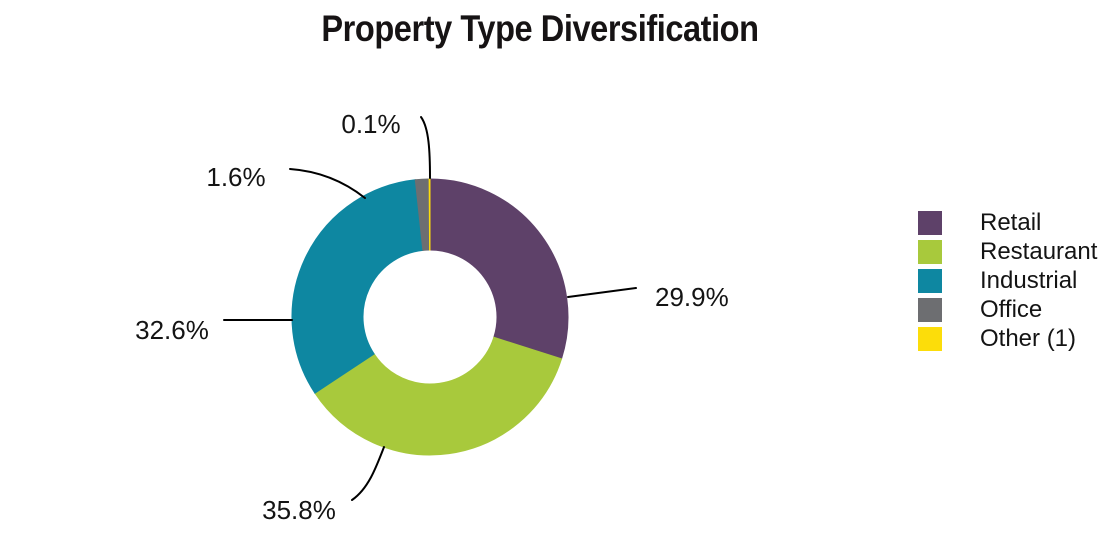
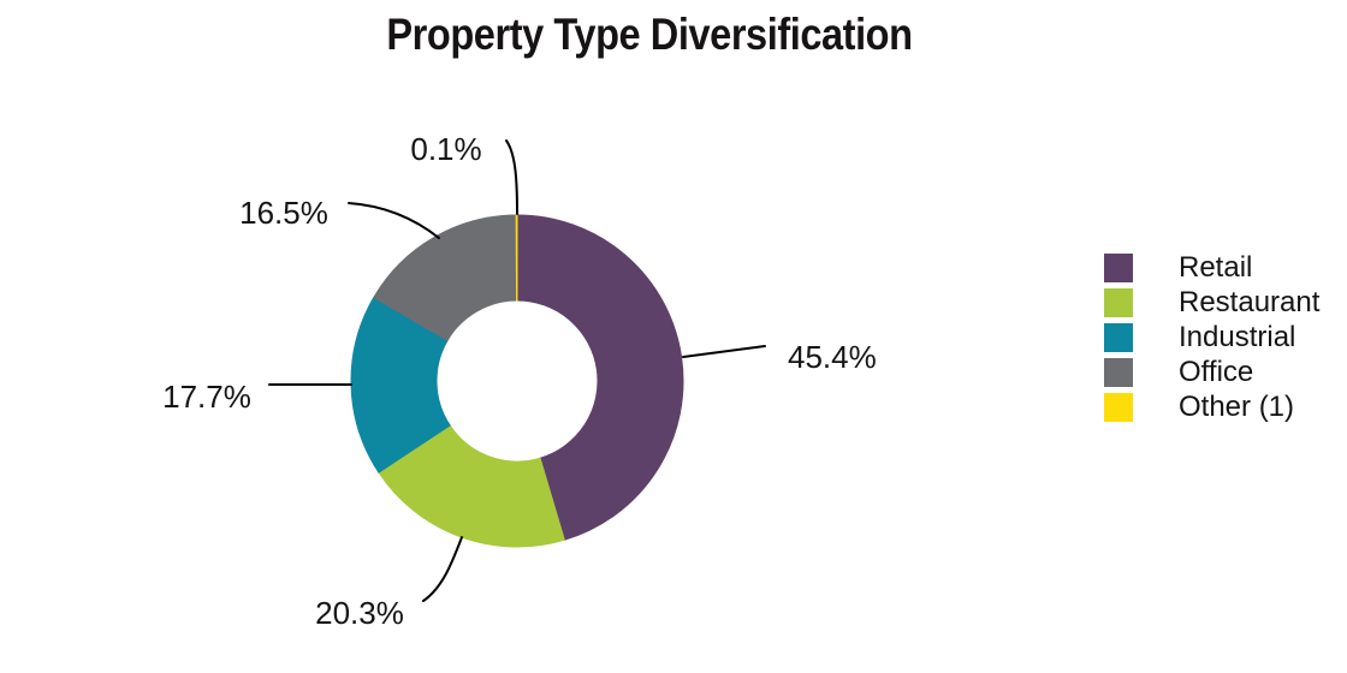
Retail: 29.9% -> 45.4%
Restaurant: 35.8% -> 20.3%
Industrial: 32.6% -> 17.7%
Office: 1.6% -> 16.5%
